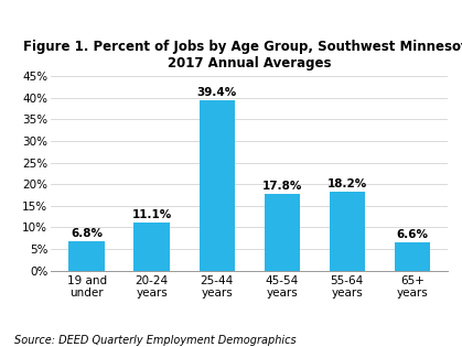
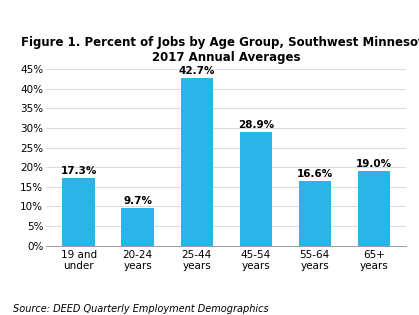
19 and under: 6.8% -> 17.3%
20-24 years: 11.1% -> 9.7%
25-44 years: 39.4% -> 42.7%
45-54 years: 17.8% -> 28.9%
55-64 years: 18.2% -> 16.6%
65+ years: 6.6% -> 19.0%
